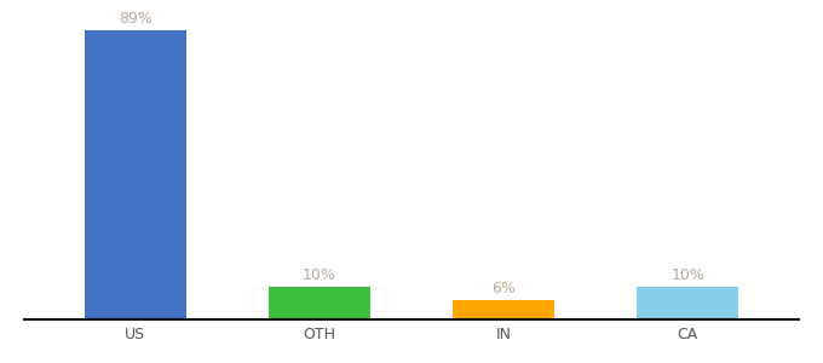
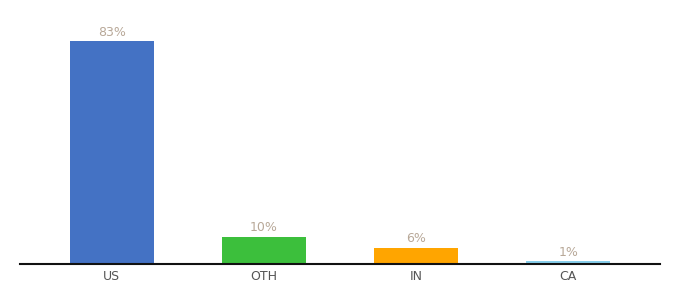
US: 89% -> 83%
CA: 10% -> 1%
